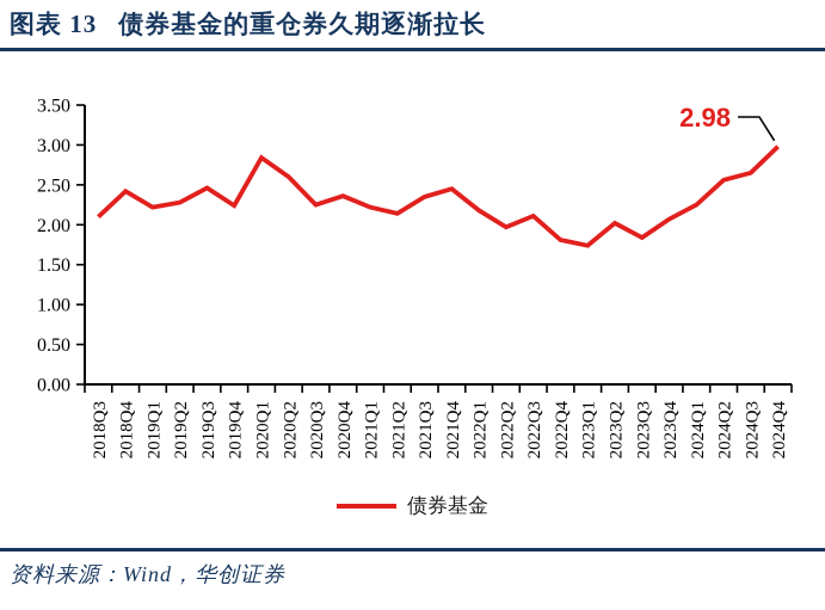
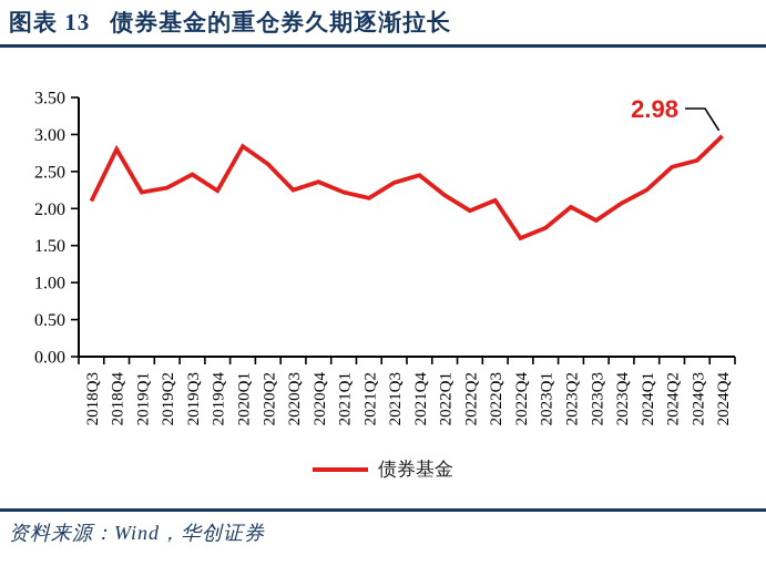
2018Q4: 2.4 -> 2.8
2022Q4: 1.8 -> 1.6
